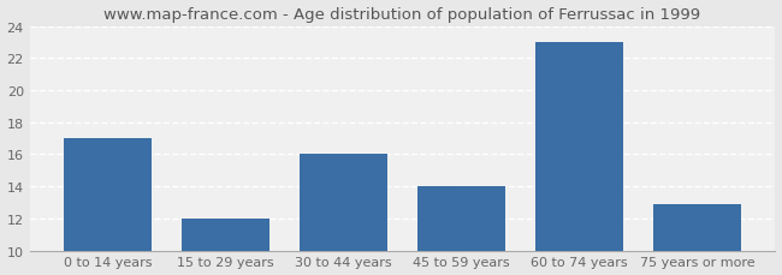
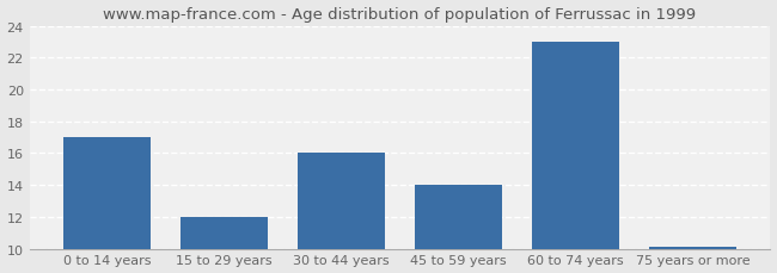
75 years or more: 12.9 -> 10.1
